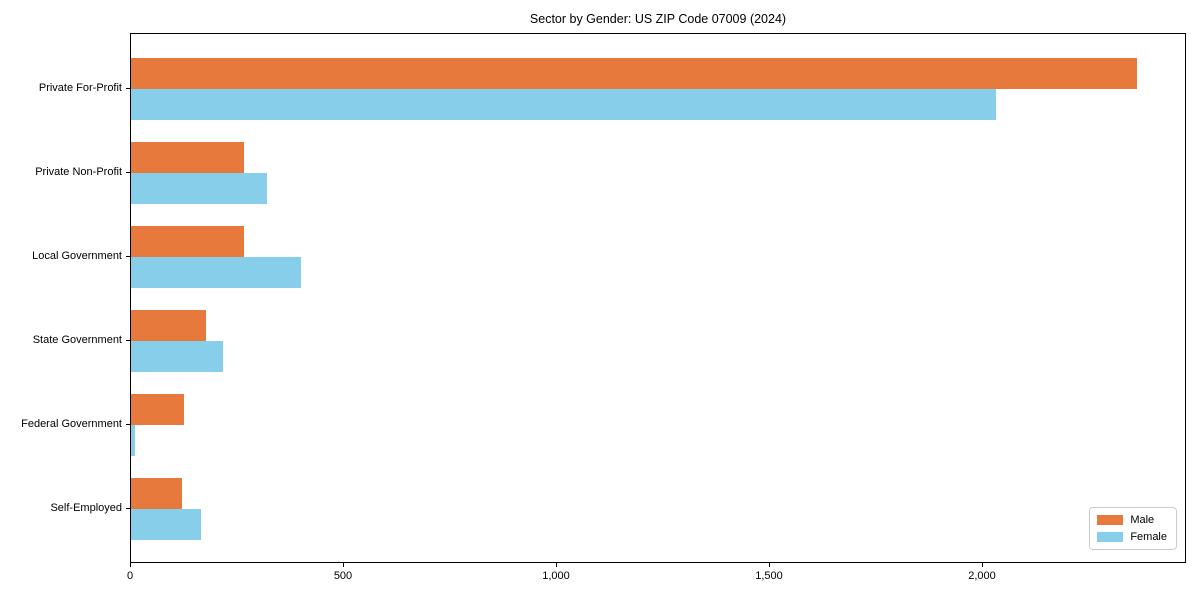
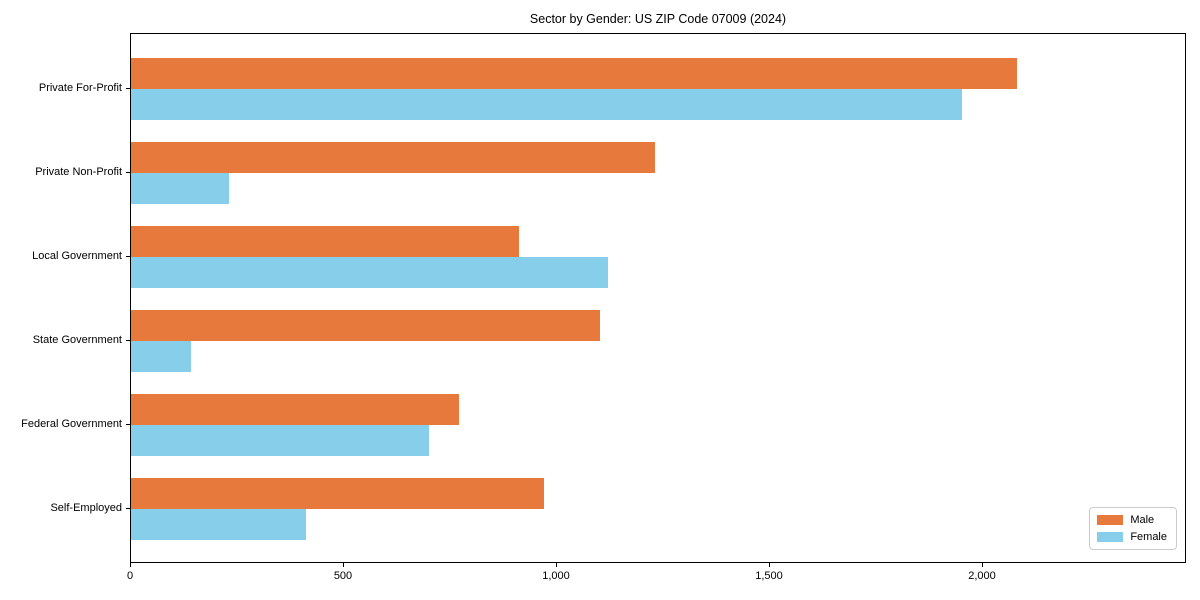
Male/Private For-Profit: 2360 -> 2080
Female/Private For-Profit: 2030 -> 1950
Male/Private Non-Profit: 260 -> 1230
Female/Private Non-Profit: 320 -> 230
Male/Local Government: 260 -> 910
Female/Local Government: 400 -> 1120
Male/State Government: 180 -> 1100
Female/State Government: 220 -> 140
Male/Federal Government: 120 -> 770
Female/Federal Government: 10 -> 700
Male/Self-Employed: 120 -> 970
Female/Self-Employed: 160 -> 410
